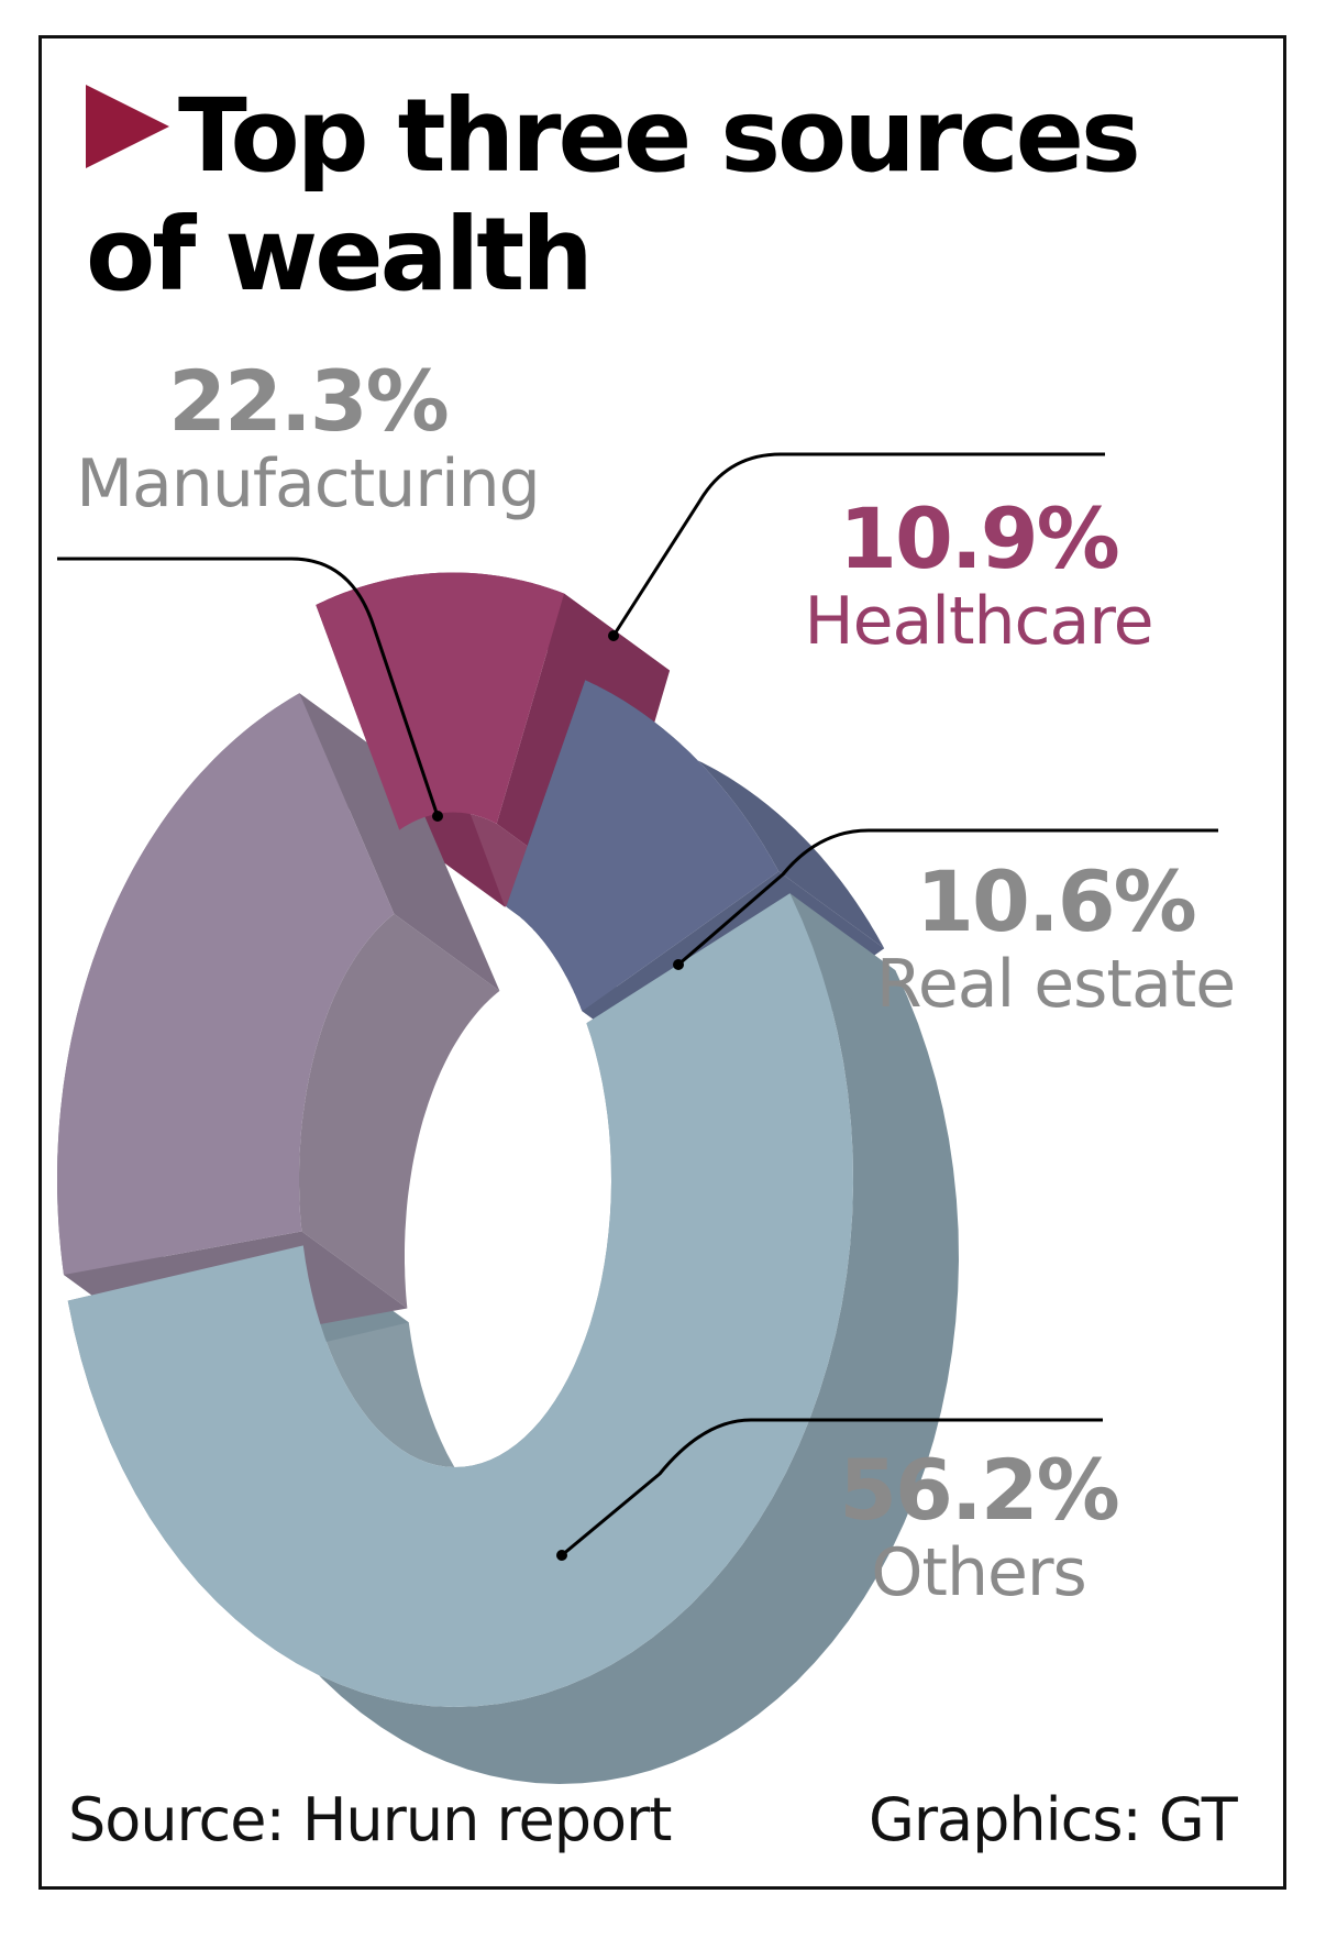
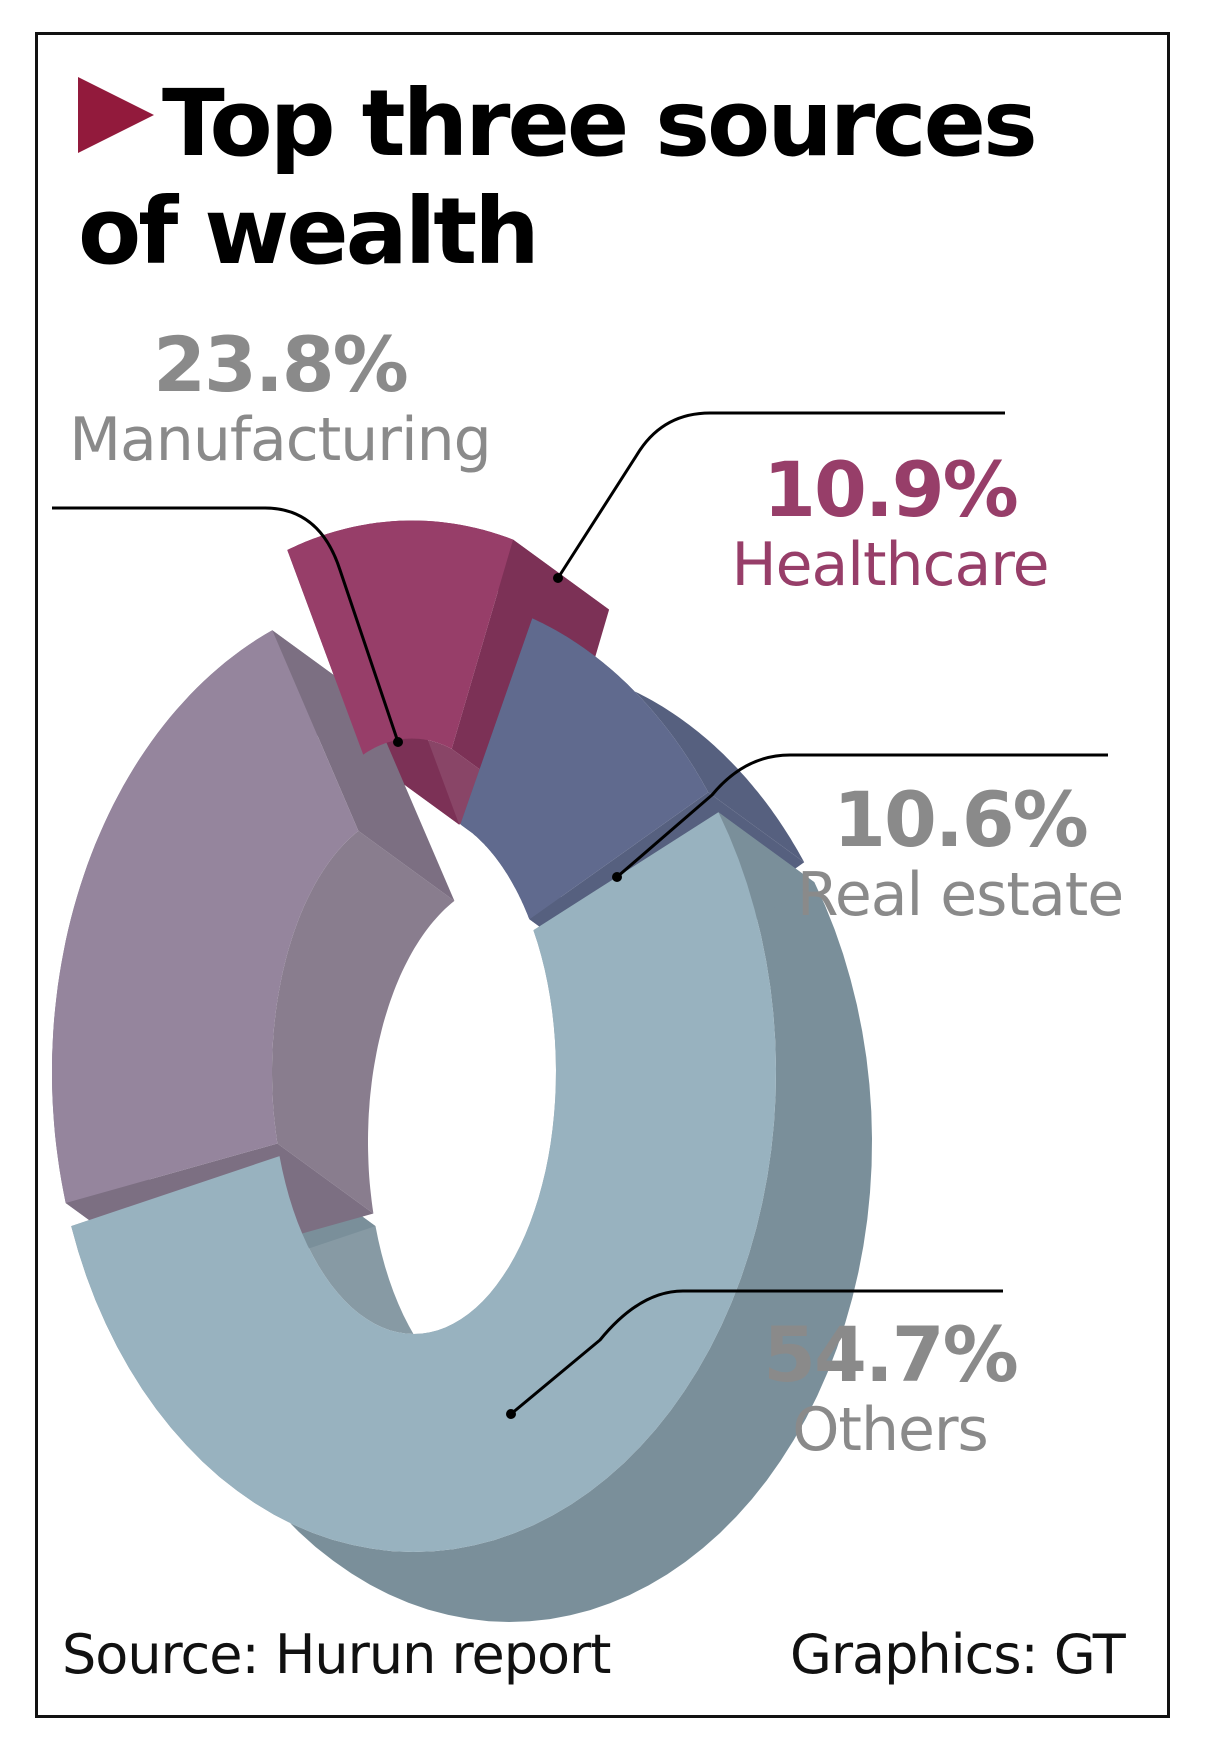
Others: 56.2% -> 54.7%
Manufacturing: 22.3% -> 23.8%
